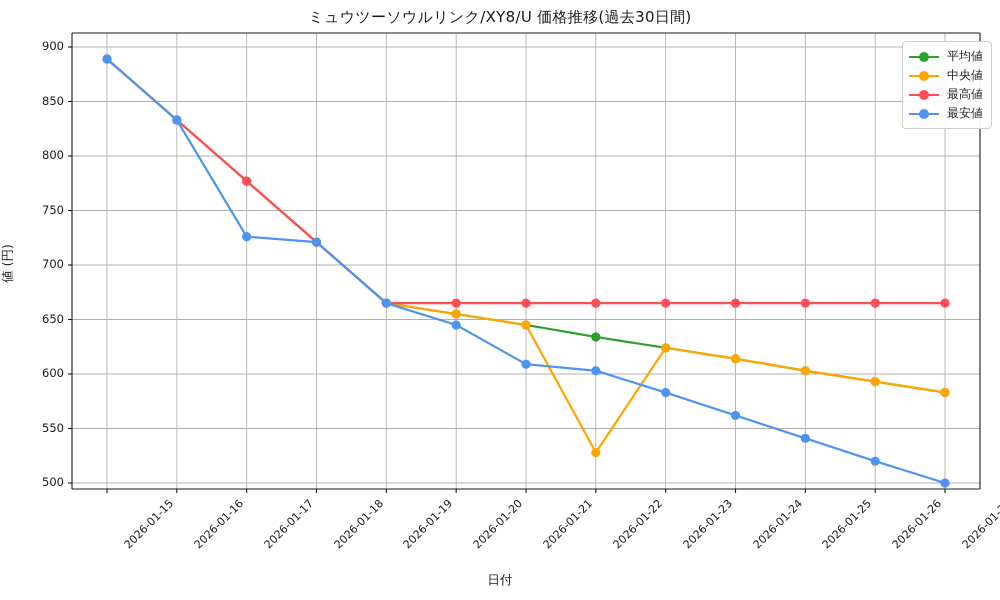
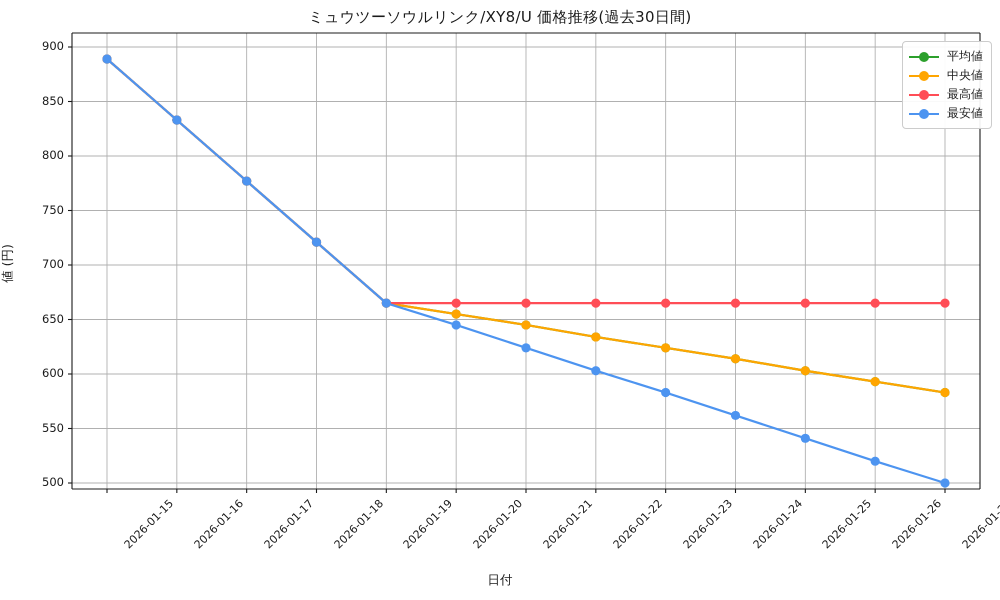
最安値/2026-01-17: 726 -> 777
最安値/2026-01-21: 609 -> 624
中央値/2026-01-22: 528 -> 634
